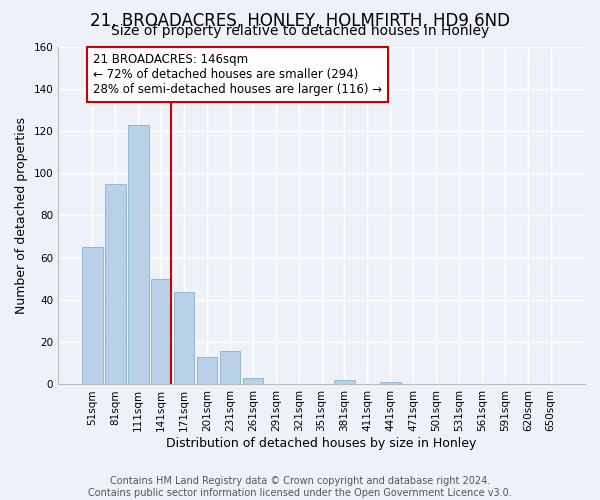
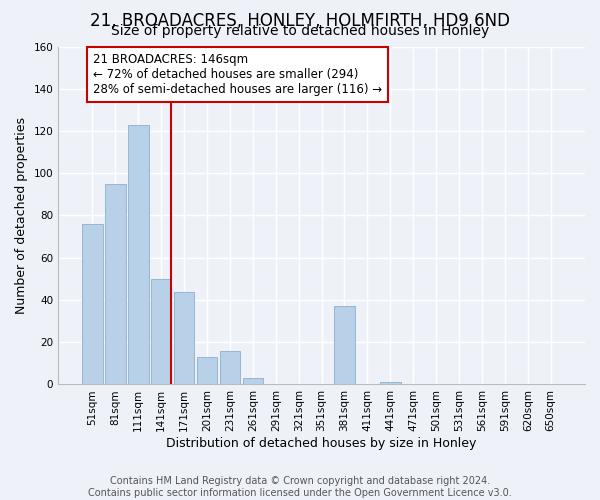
51sqm: 65 -> 76
381sqm: 2 -> 37
